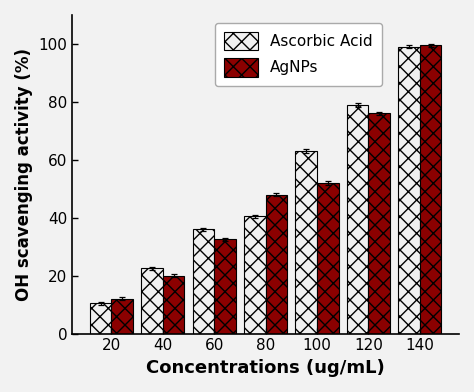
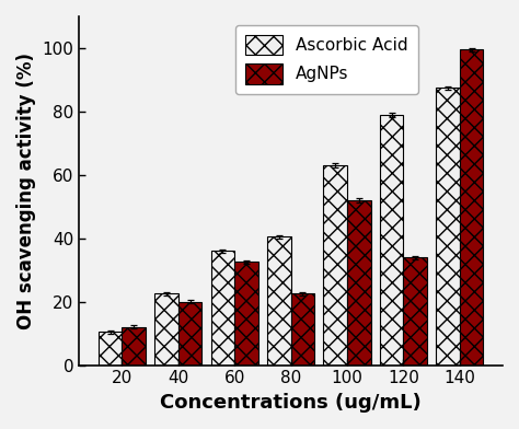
AgNPs/80: 48.0 -> 22.5
AgNPs/120: 76.0 -> 34.0
Ascorbic Acid/140: 99.0 -> 87.5
